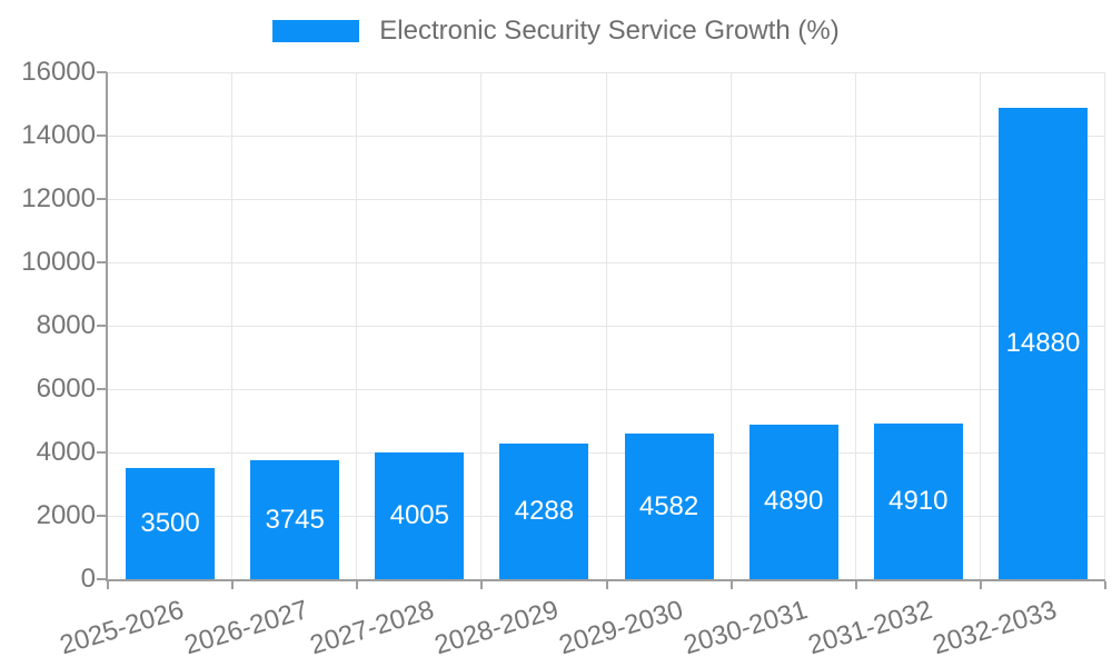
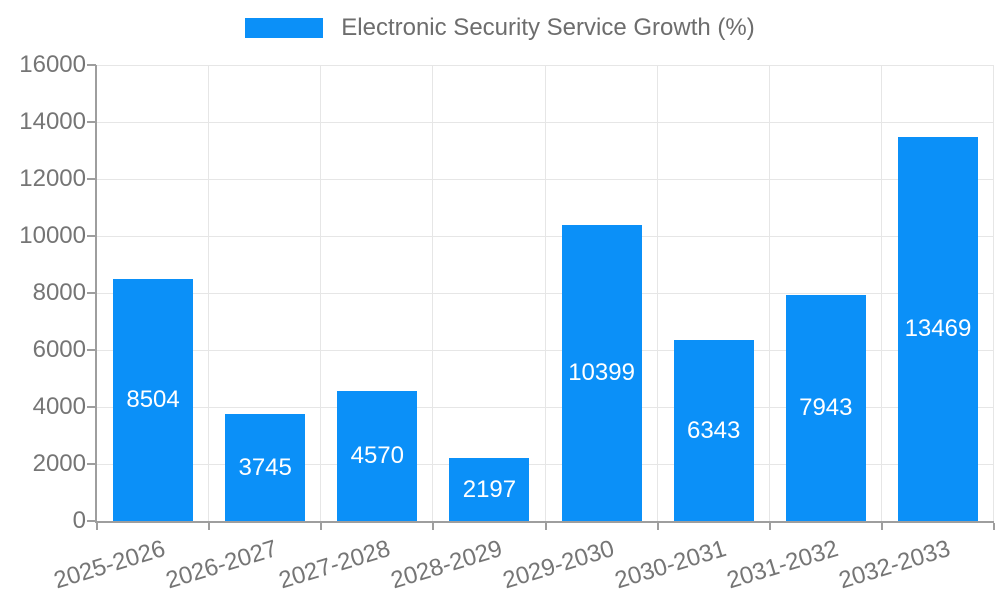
2025-2026: 3500 -> 8504
2027-2028: 4005 -> 4570
2028-2029: 4288 -> 2197
2029-2030: 4582 -> 10399
2030-2031: 4890 -> 6343
2031-2032: 4910 -> 7943
2032-2033: 14880 -> 13469
